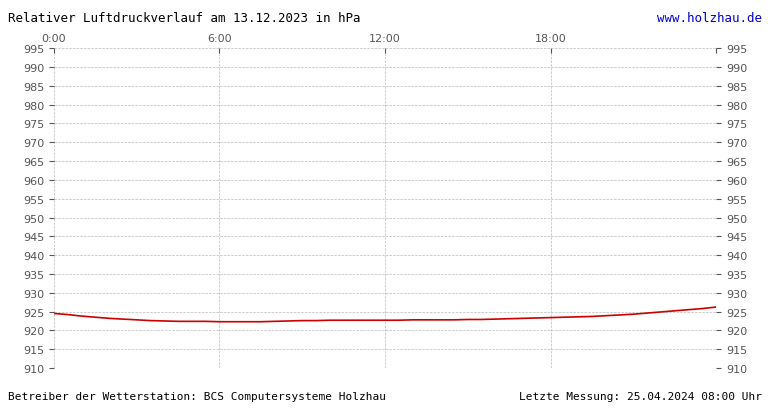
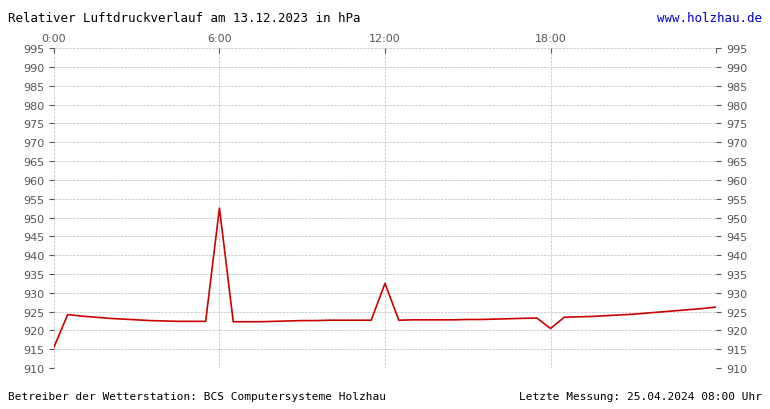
0:00: 924.5 -> 915.5
6:00: 922.3 -> 952.5
12:00: 922.7 -> 932.5
18:00: 923.4 -> 920.5
